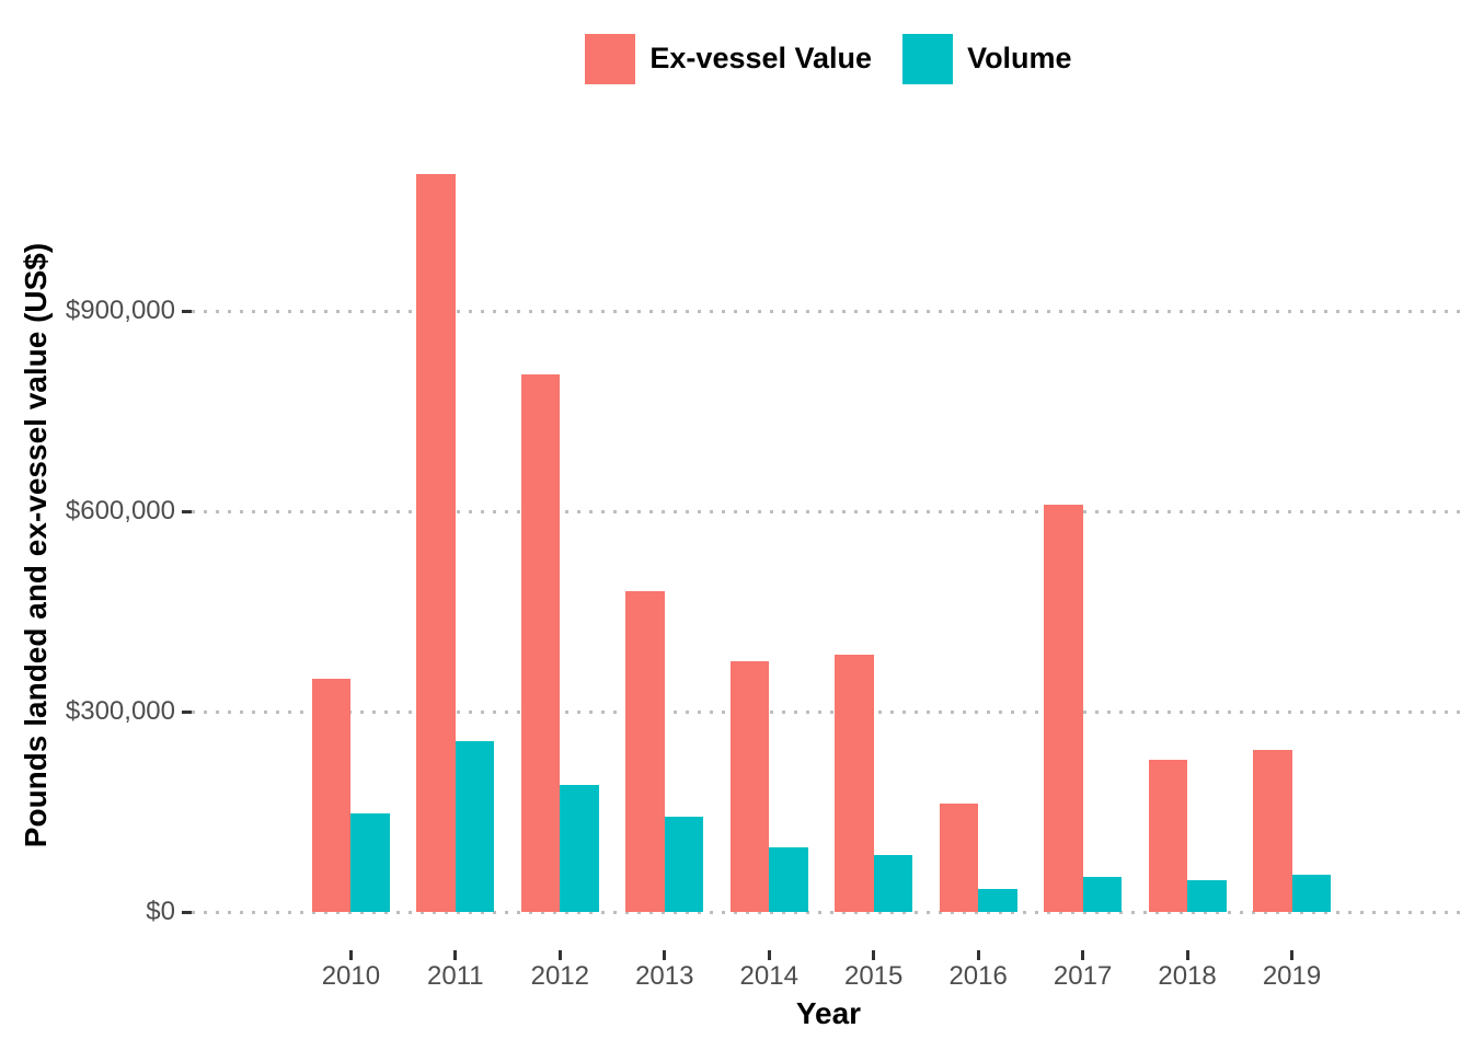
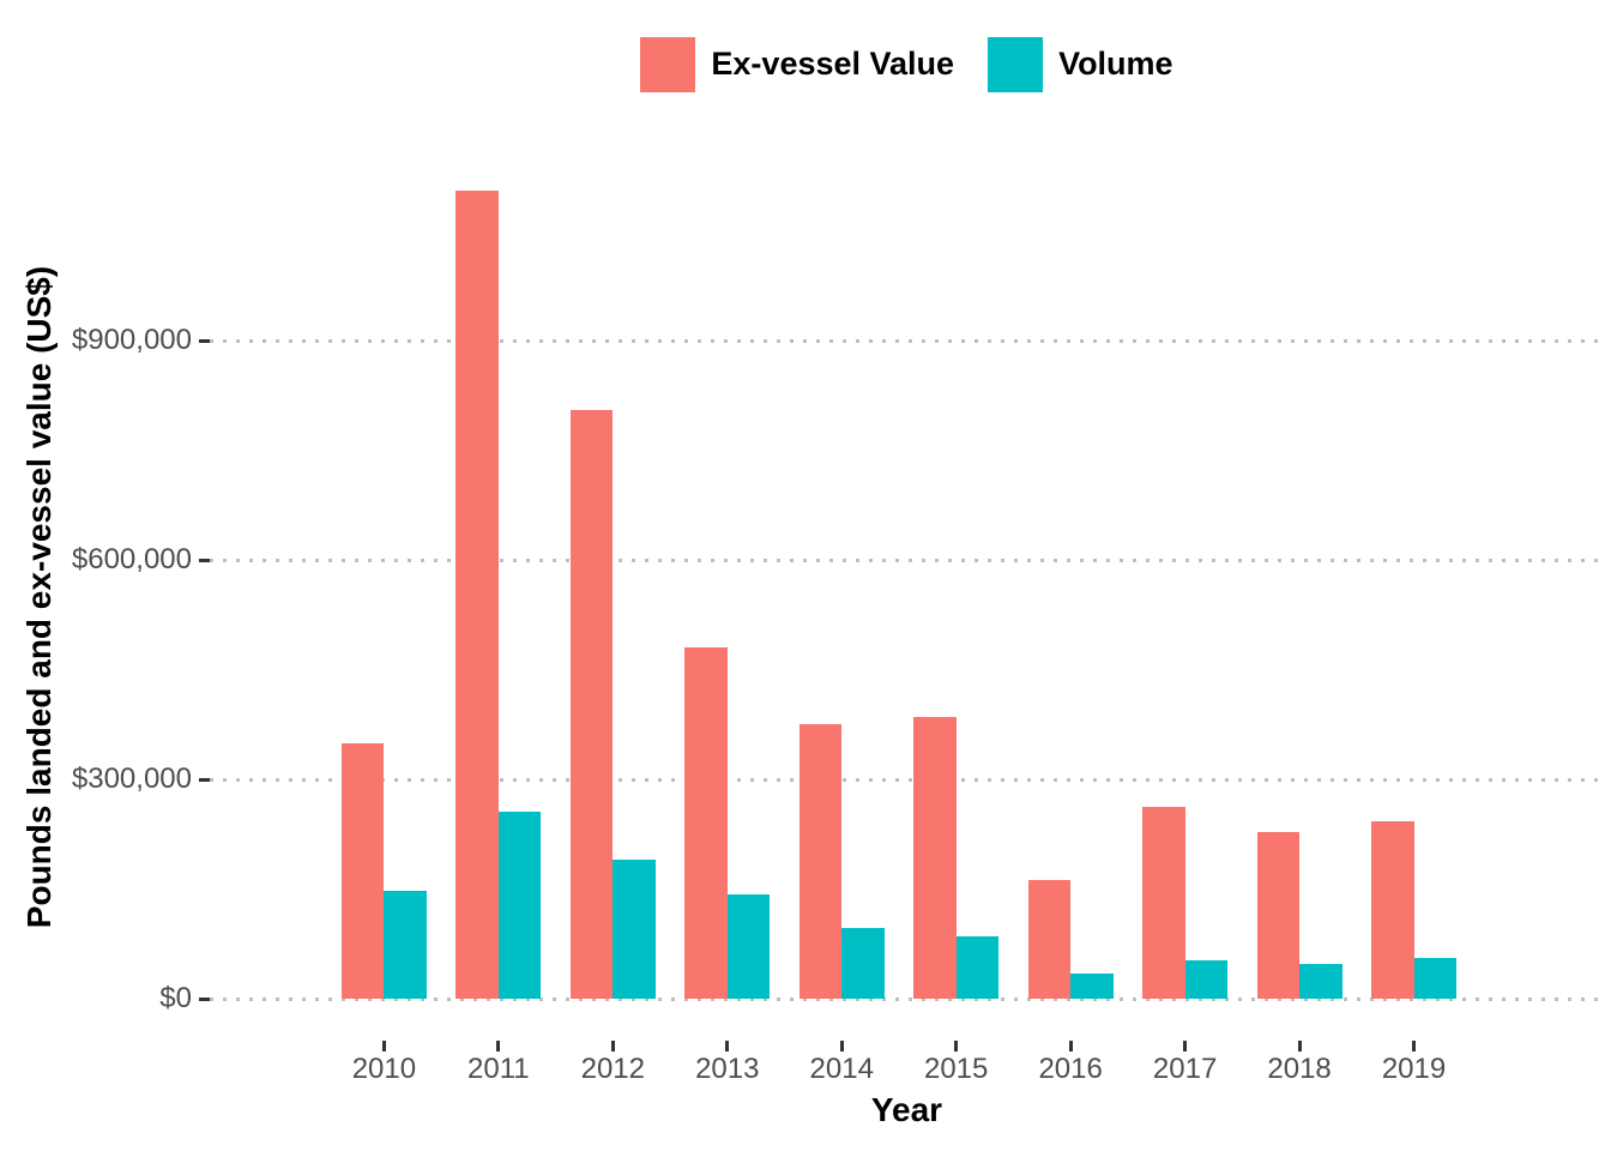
Ex-vessel Value/2017: $610000 -> $260000
